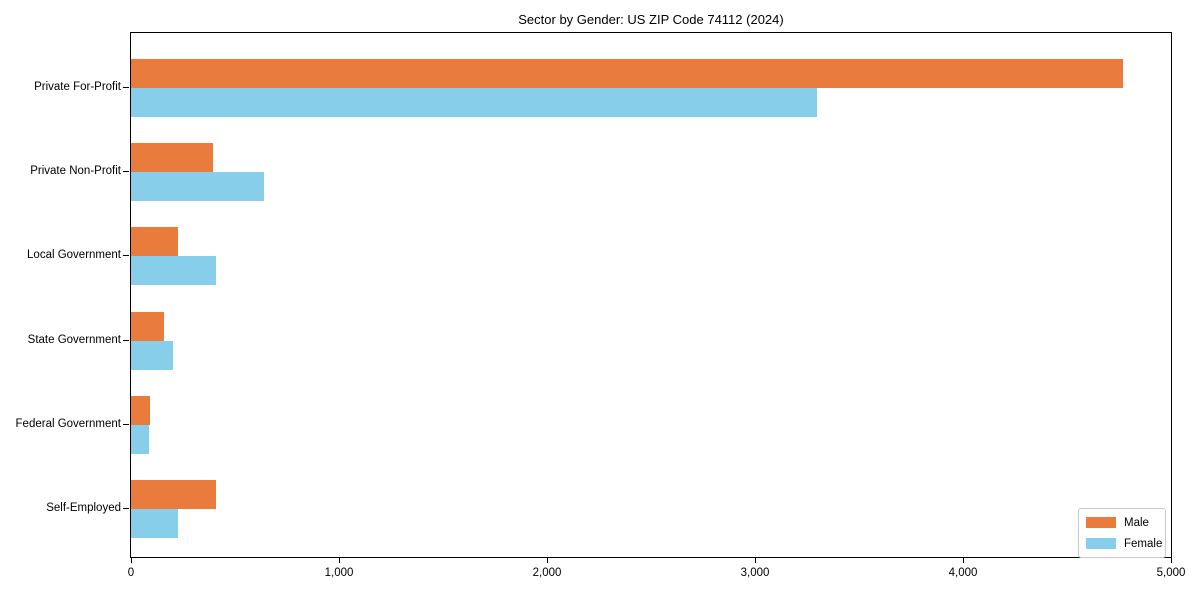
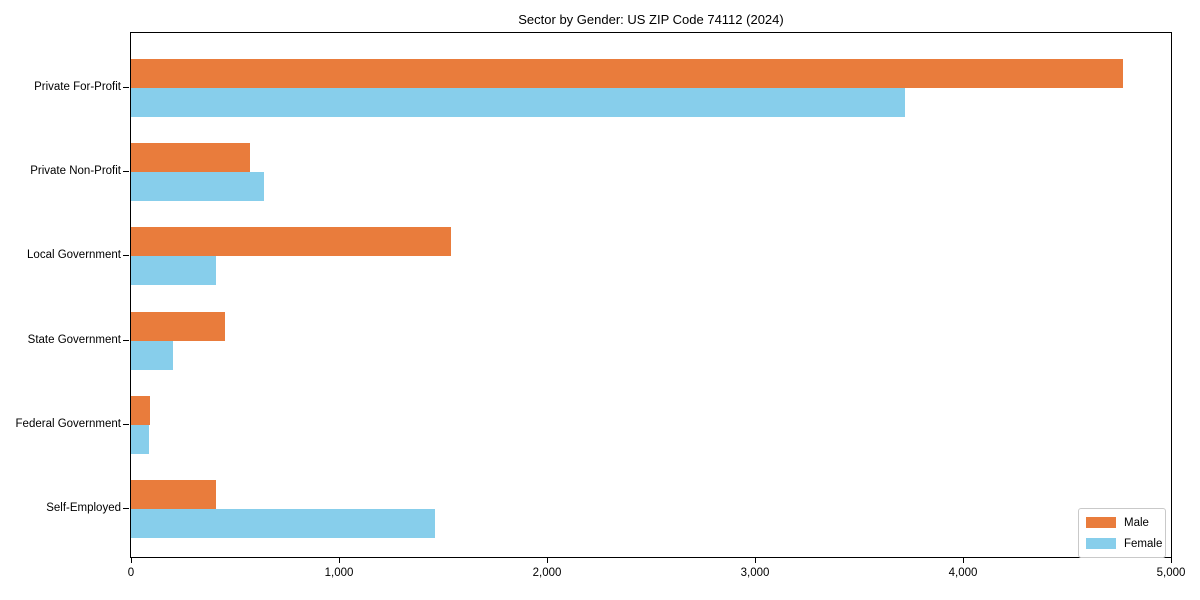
Female/Private For-Profit: 3300 -> 3720
Male/Private Non-Profit: 400 -> 570
Male/Local Government: 220 -> 1540
Male/State Government: 160 -> 450
Female/Self-Employed: 220 -> 1460
